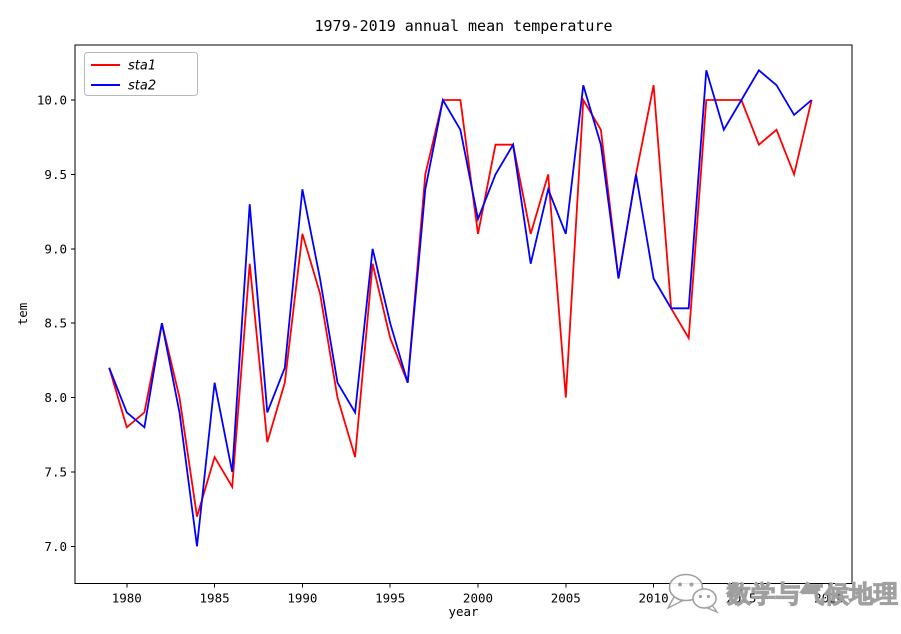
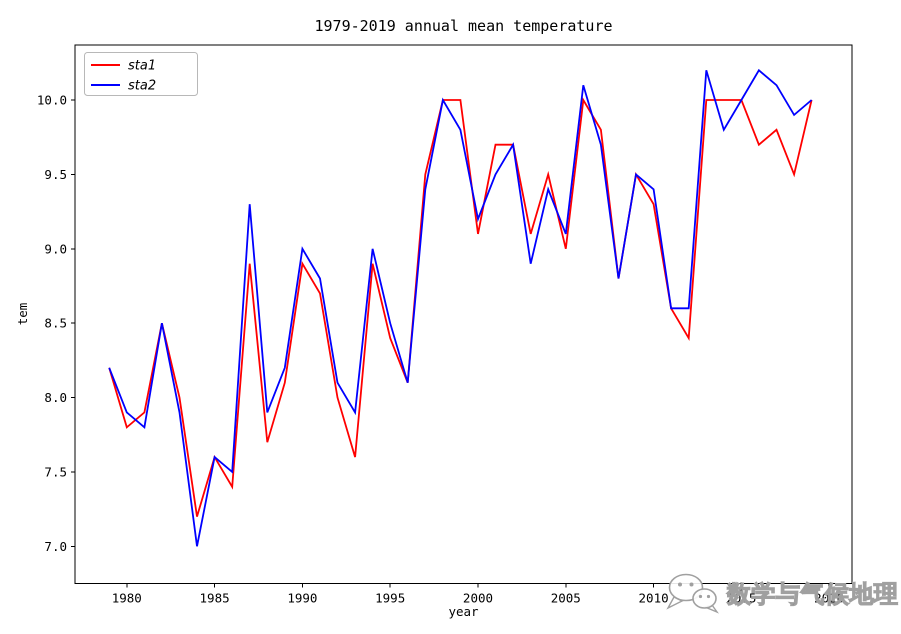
sta2/1985: 8.1 -> 7.6
sta1/1990: 9.1 -> 8.9
sta2/1990: 9.4 -> 9.0
sta1/2005: 8.0 -> 9.0
sta1/2010: 10.1 -> 9.3
sta2/2010: 8.8 -> 9.4
